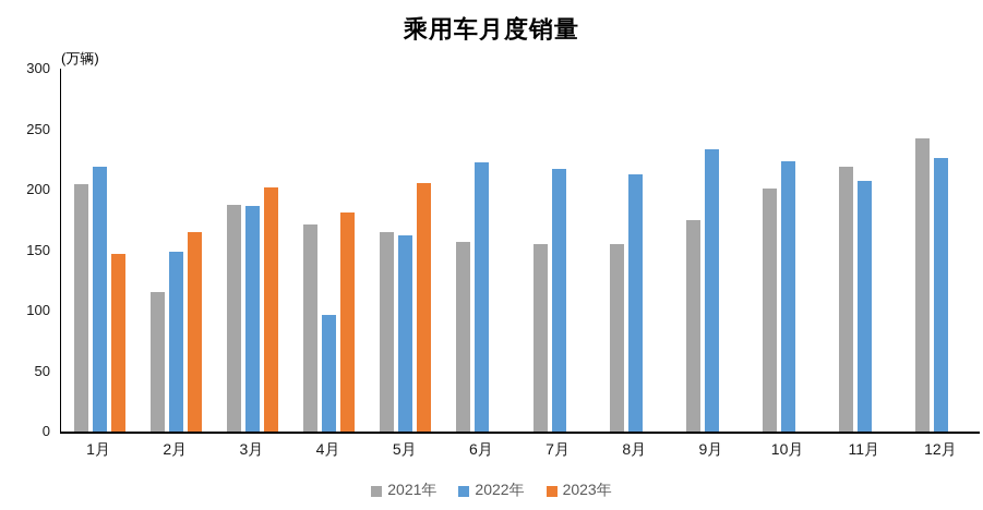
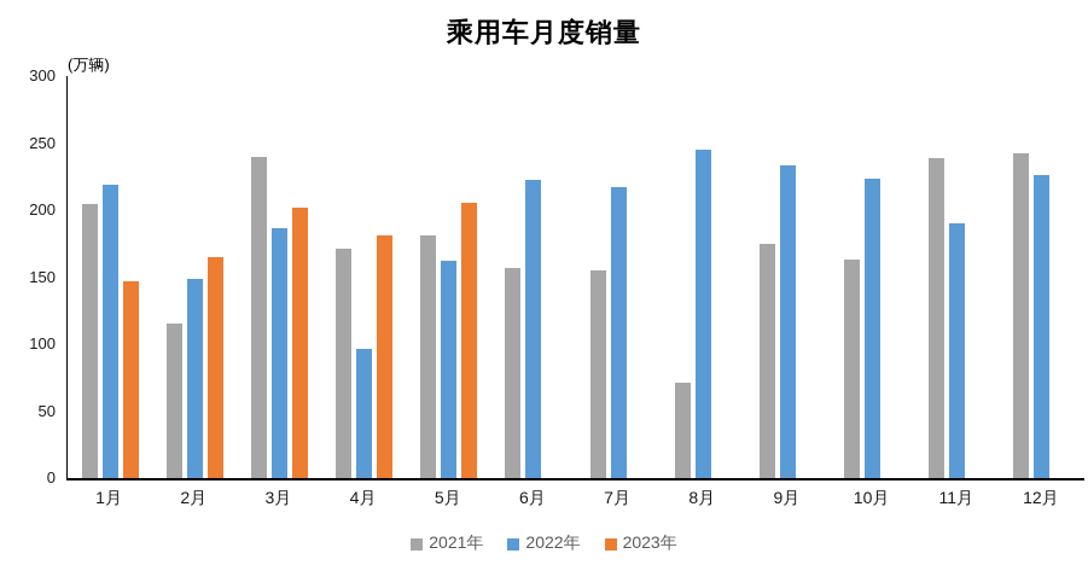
2021年/3月: 187 -> 240
2021年/5月: 165 -> 181
2021年/8月: 155 -> 71
2022年/8月: 212 -> 245
2021年/10月: 201 -> 163
2021年/11月: 219 -> 239
2022年/11月: 208 -> 190
